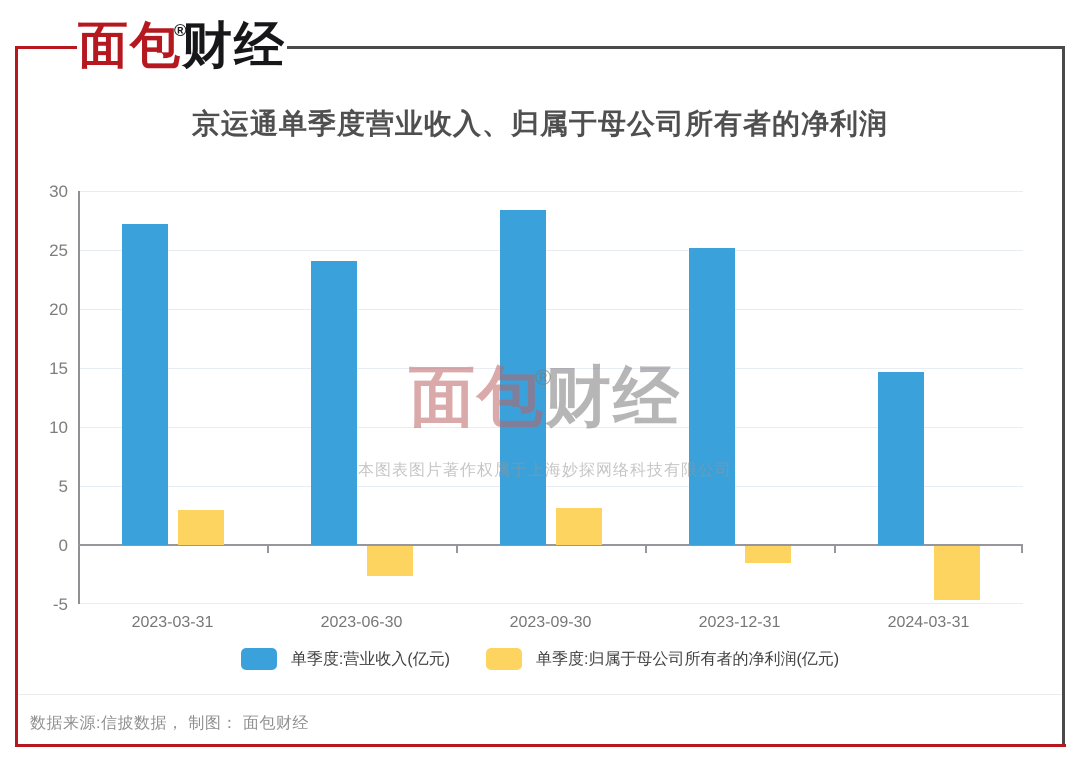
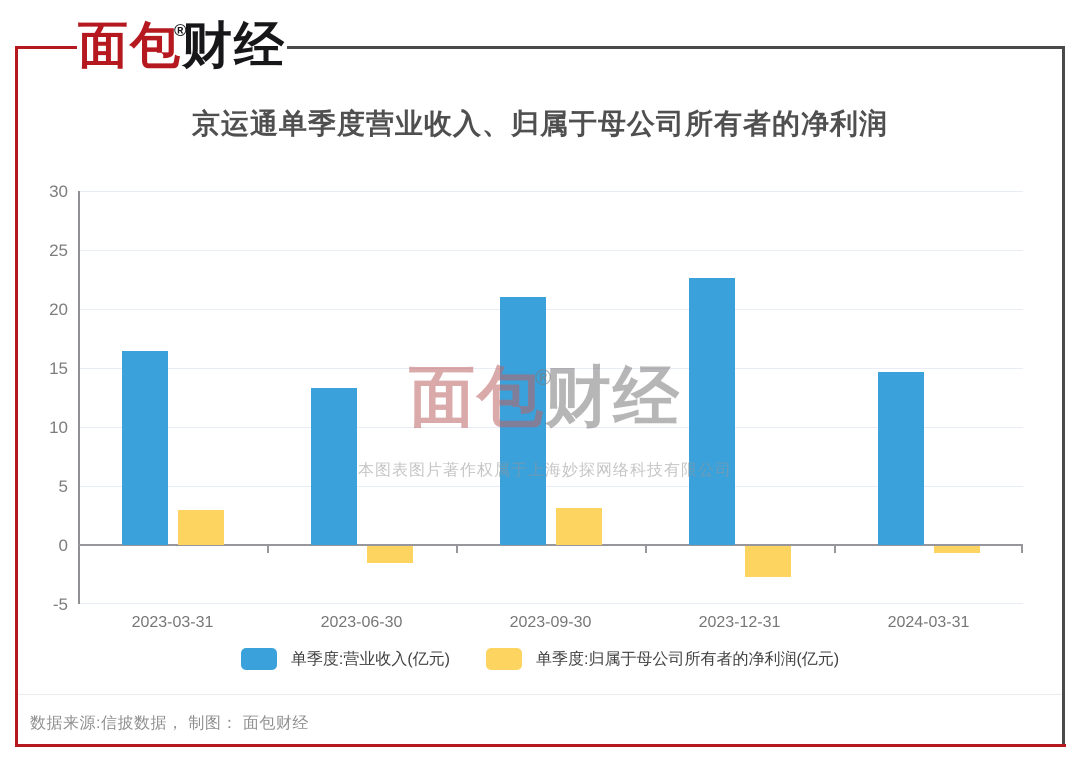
单季度:营业收入(亿元)/2023-03-31: 27.2 -> 16.4
单季度:营业收入(亿元)/2023-06-30: 24.1 -> 13.3
单季度:归属于母公司所有者的净利润(亿元)/2023-06-30: -2.5 -> -1.4
单季度:营业收入(亿元)/2023-09-30: 28.4 -> 21.0
单季度:营业收入(亿元)/2023-12-31: 25.2 -> 22.6
单季度:归属于母公司所有者的净利润(亿元)/2023-12-31: -1.4 -> -2.6
单季度:归属于母公司所有者的净利润(亿元)/2024-03-31: -4.6 -> -0.6
